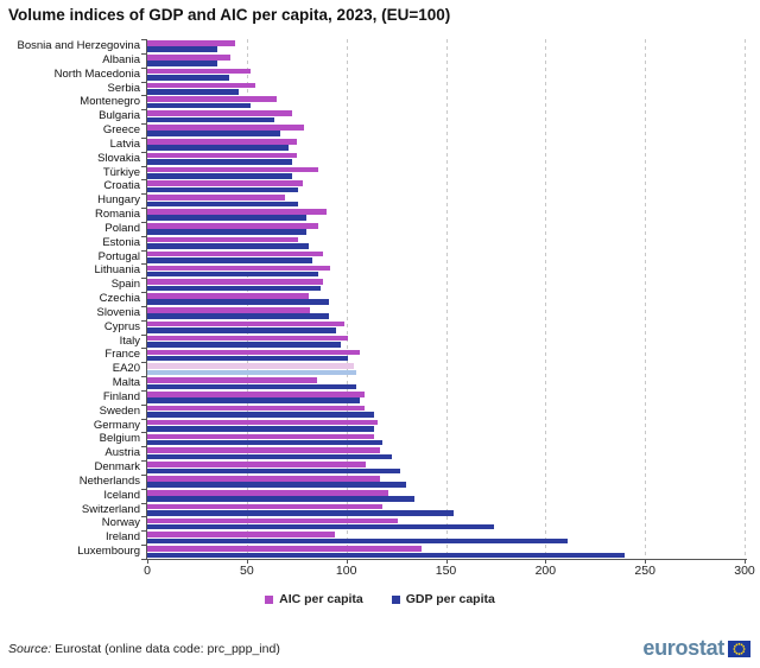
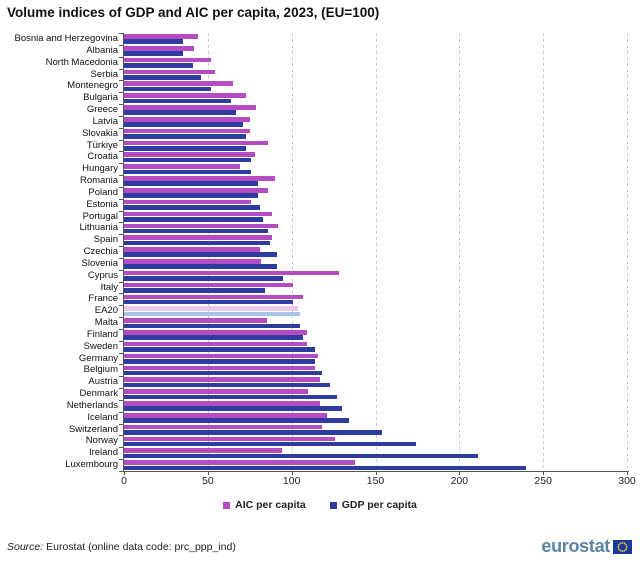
AIC per capita/Cyprus: 99 -> 128
GDP per capita/Italy: 97 -> 84
